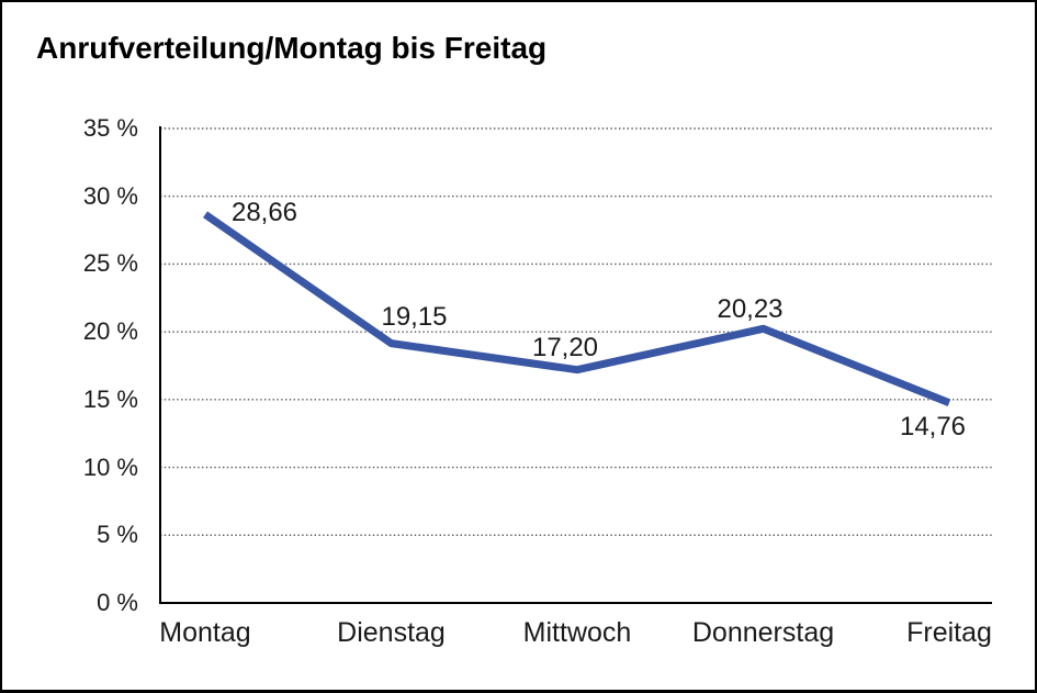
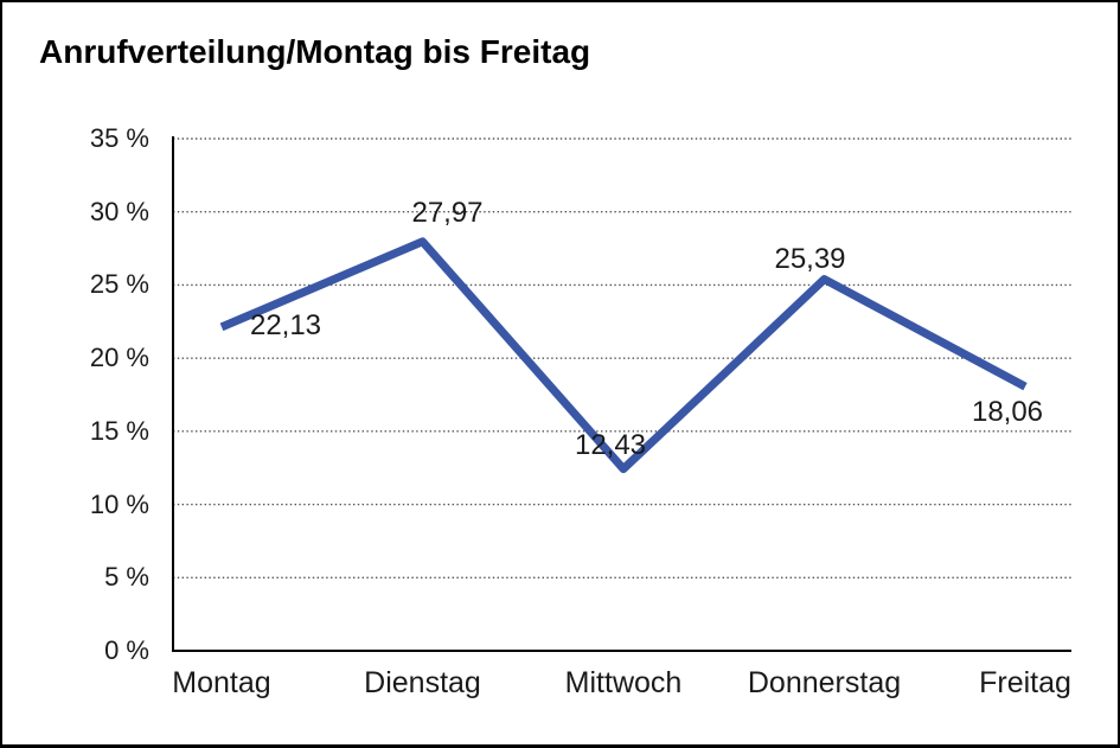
Montag: 28,66 -> 22,13
Dienstag: 19,15 -> 27,97
Mittwoch: 17,20 -> 12,43
Donnerstag: 20,23 -> 25,39
Freitag: 14,76 -> 18,06
